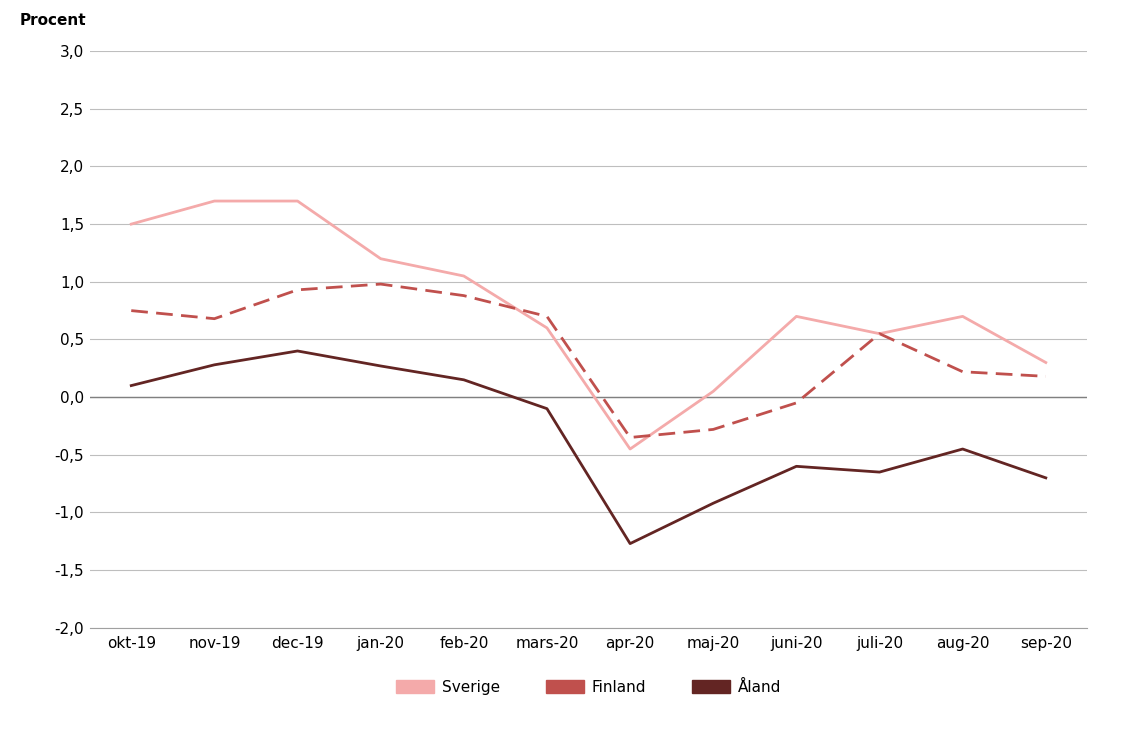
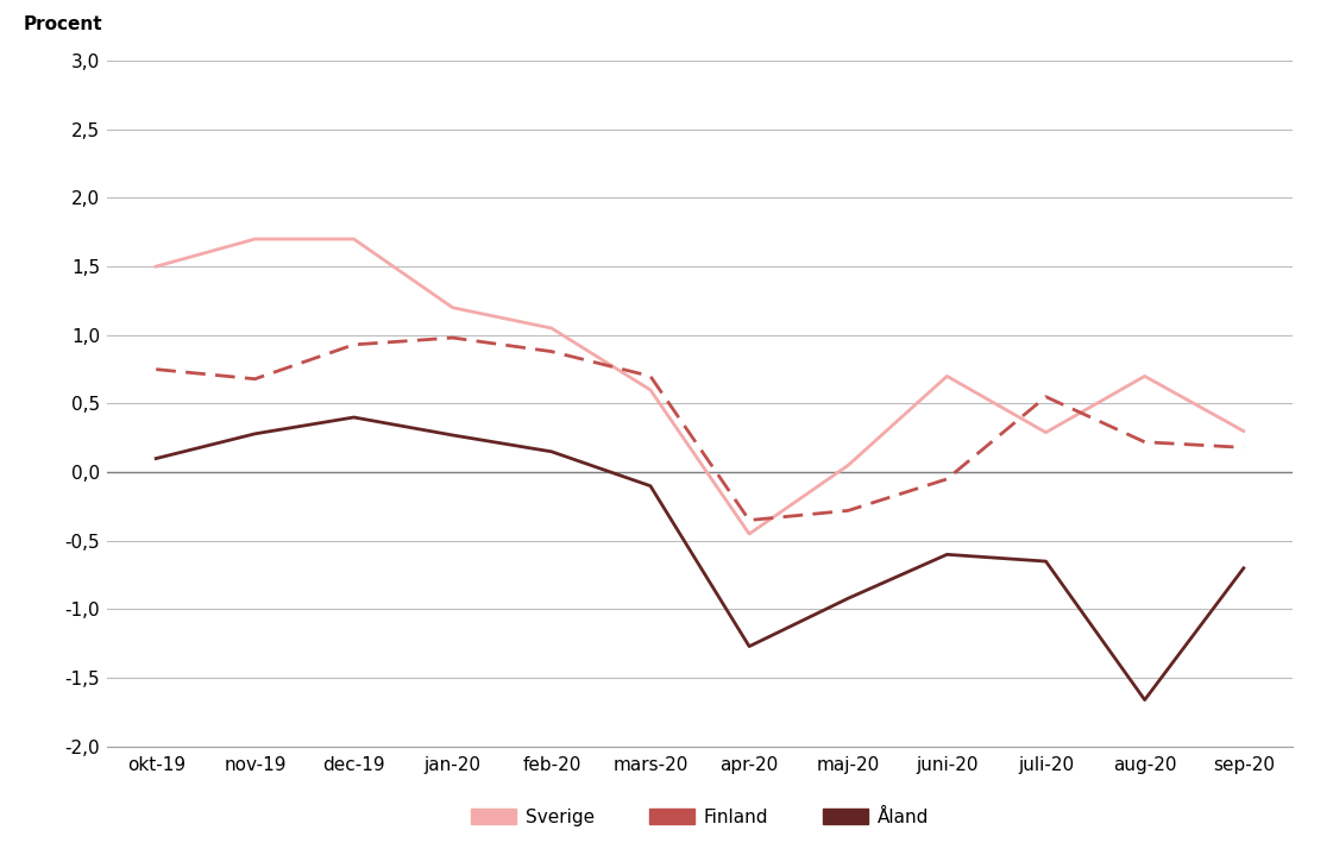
Sverige/juli-20: 0,55 -> 0,29
Åland/aug-20: -0,45 -> -1,66
